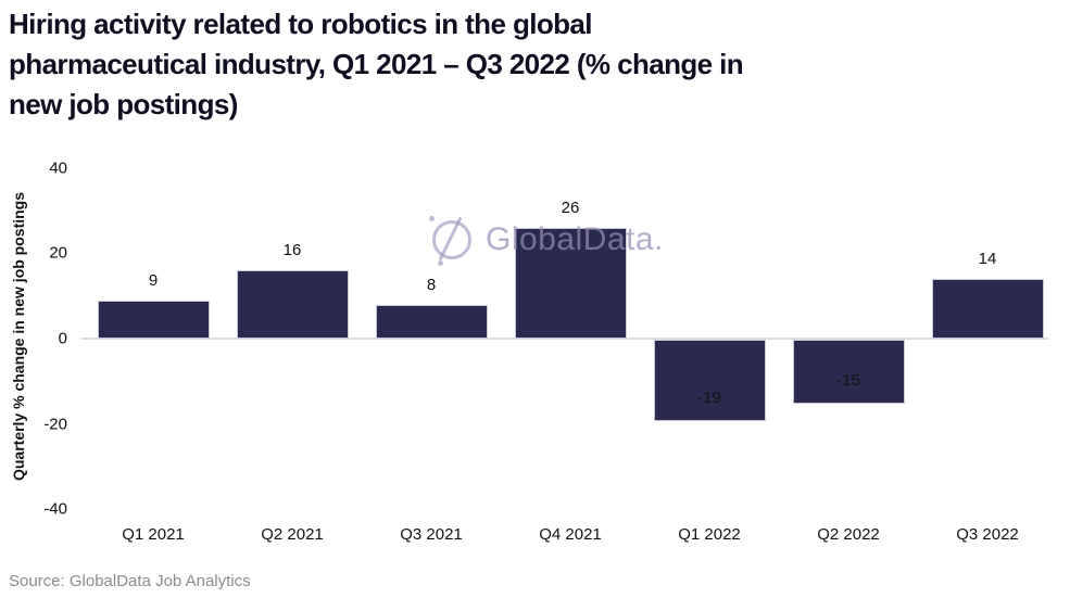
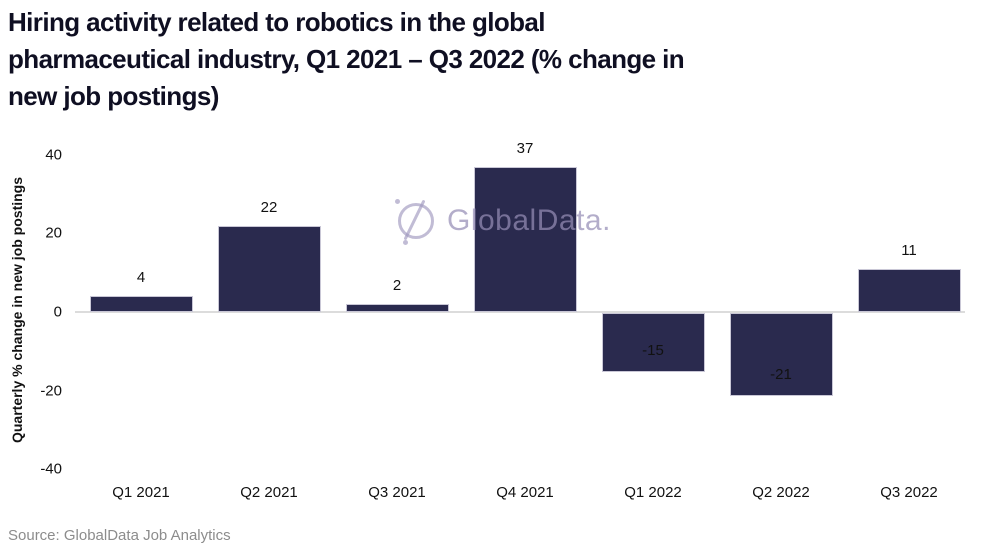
Q1 2021: 9 -> 4
Q2 2021: 16 -> 22
Q3 2021: 8 -> 2
Q4 2021: 26 -> 37
Q1 2022: -19 -> -15
Q2 2022: -15 -> -21
Q3 2022: 14 -> 11
